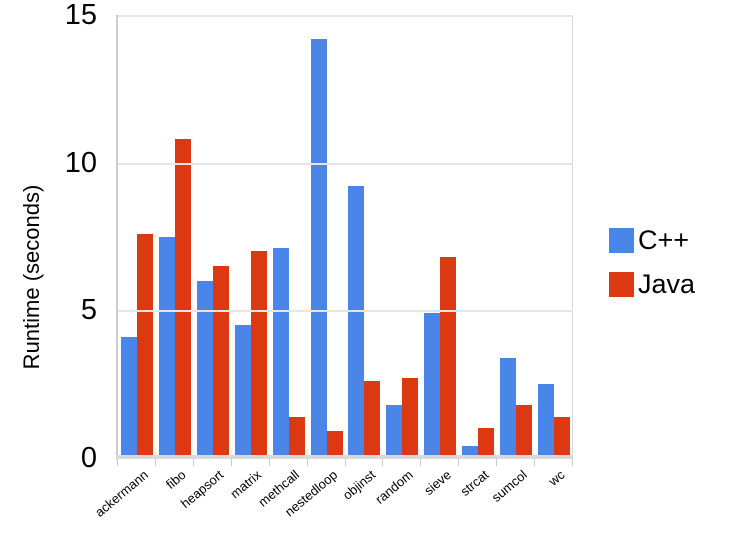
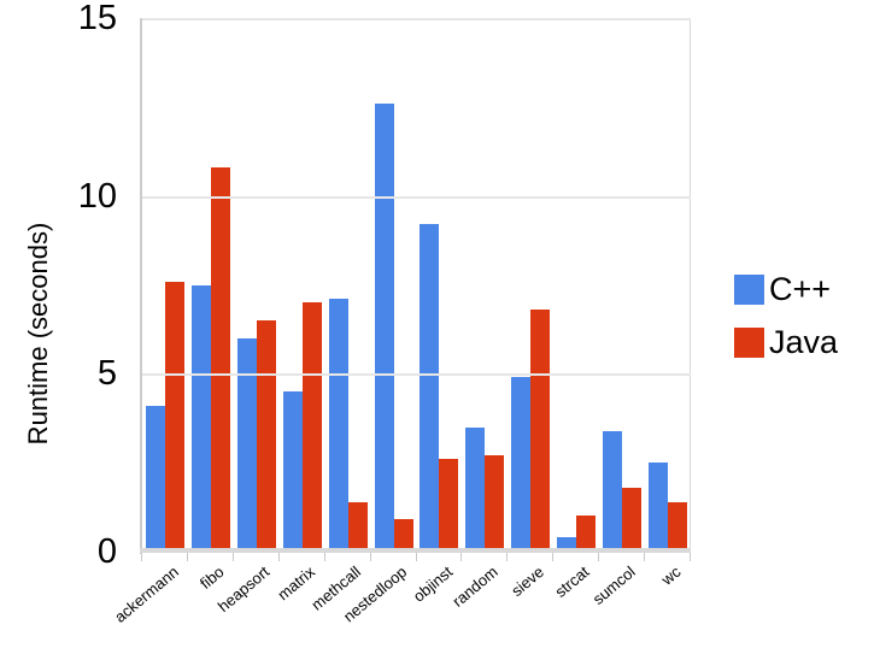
C++/nestedloop: 14.2 -> 12.6
C++/random: 1.8 -> 3.5
